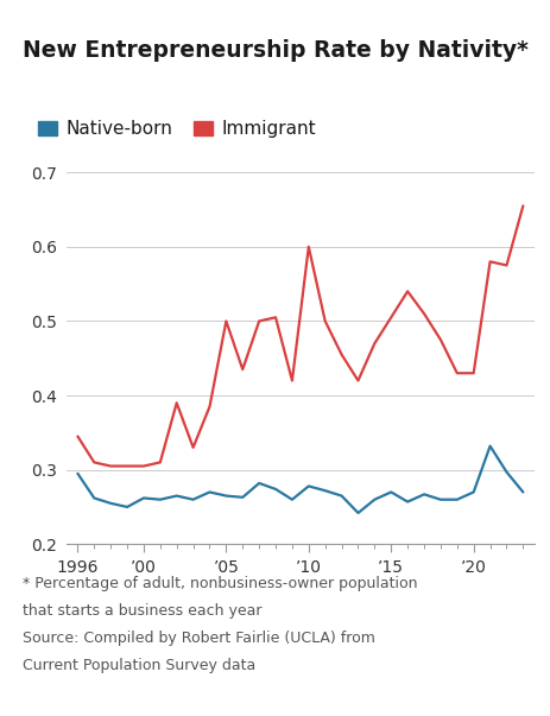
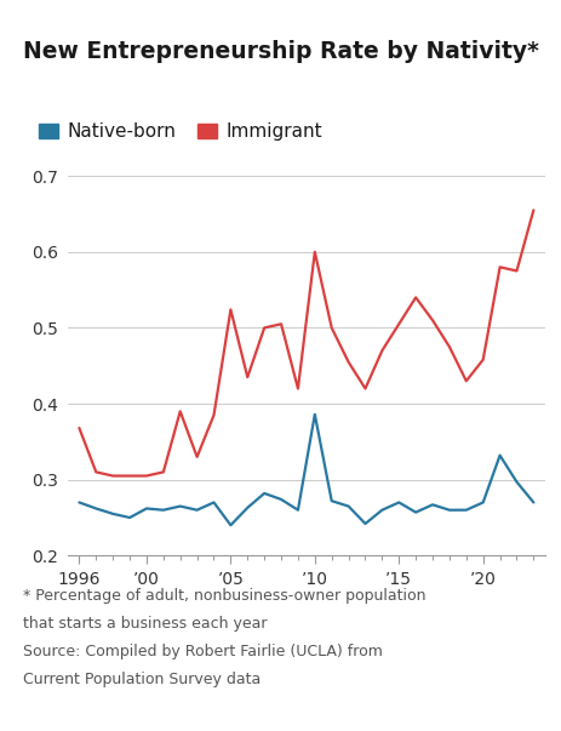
Native-born/1996: 0.295 -> 0.270
Immigrant/1996: 0.345 -> 0.368
Native-born/’05: 0.265 -> 0.240
Immigrant/’05: 0.500 -> 0.524
Native-born/’10: 0.278 -> 0.386
Immigrant/’20: 0.430 -> 0.458
